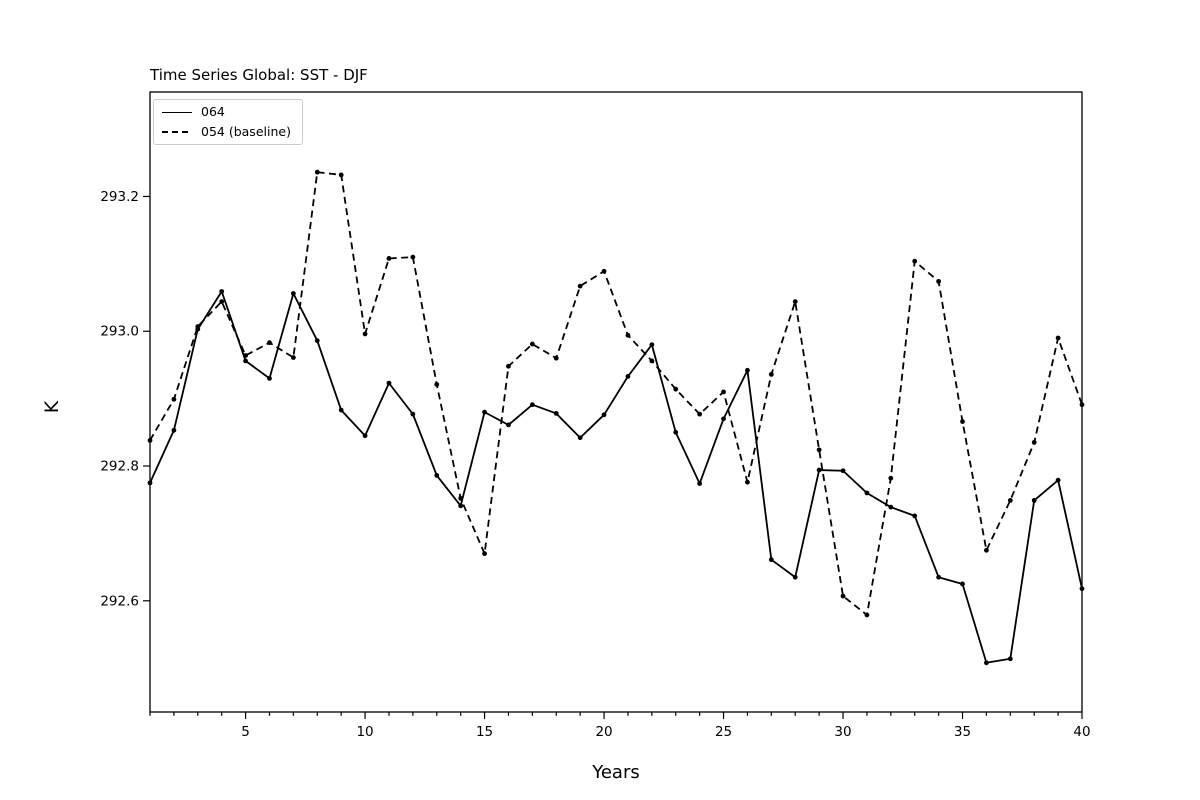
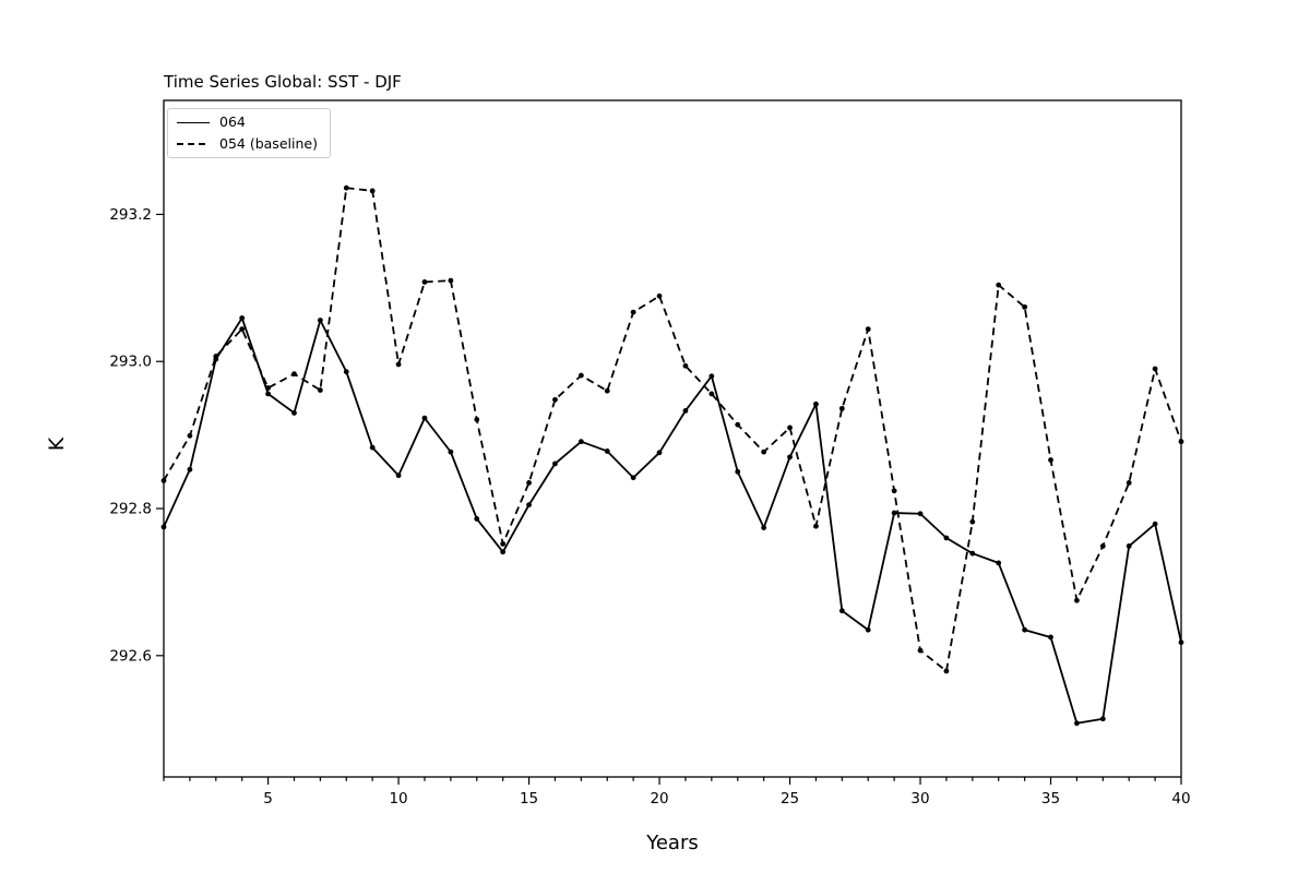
064/15: 292.88 -> 292.81
054 (baseline)/15: 292.67 -> 292.83
